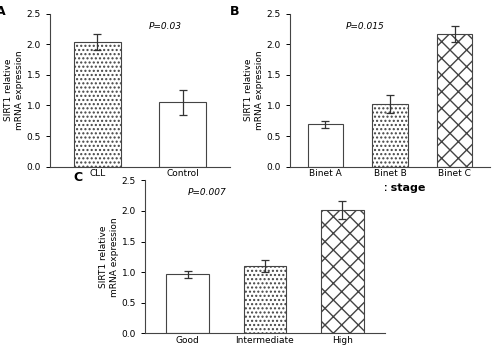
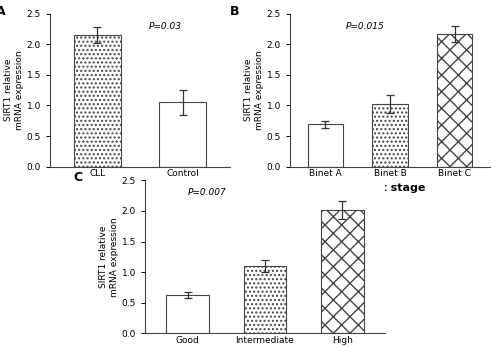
CLL: 2.04 -> 2.15
Good: 0.96 -> 0.62
